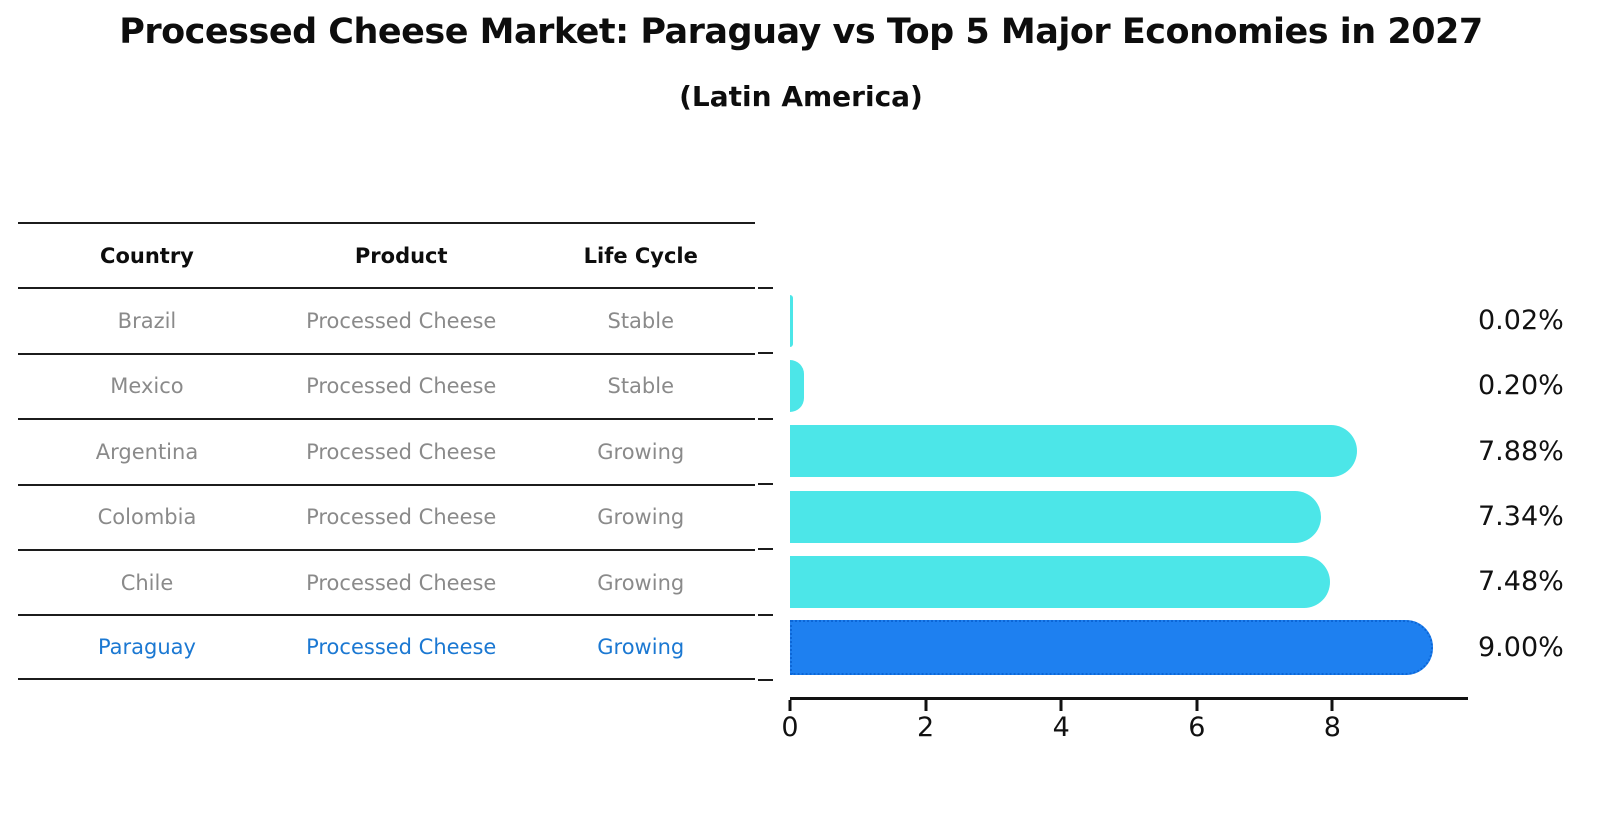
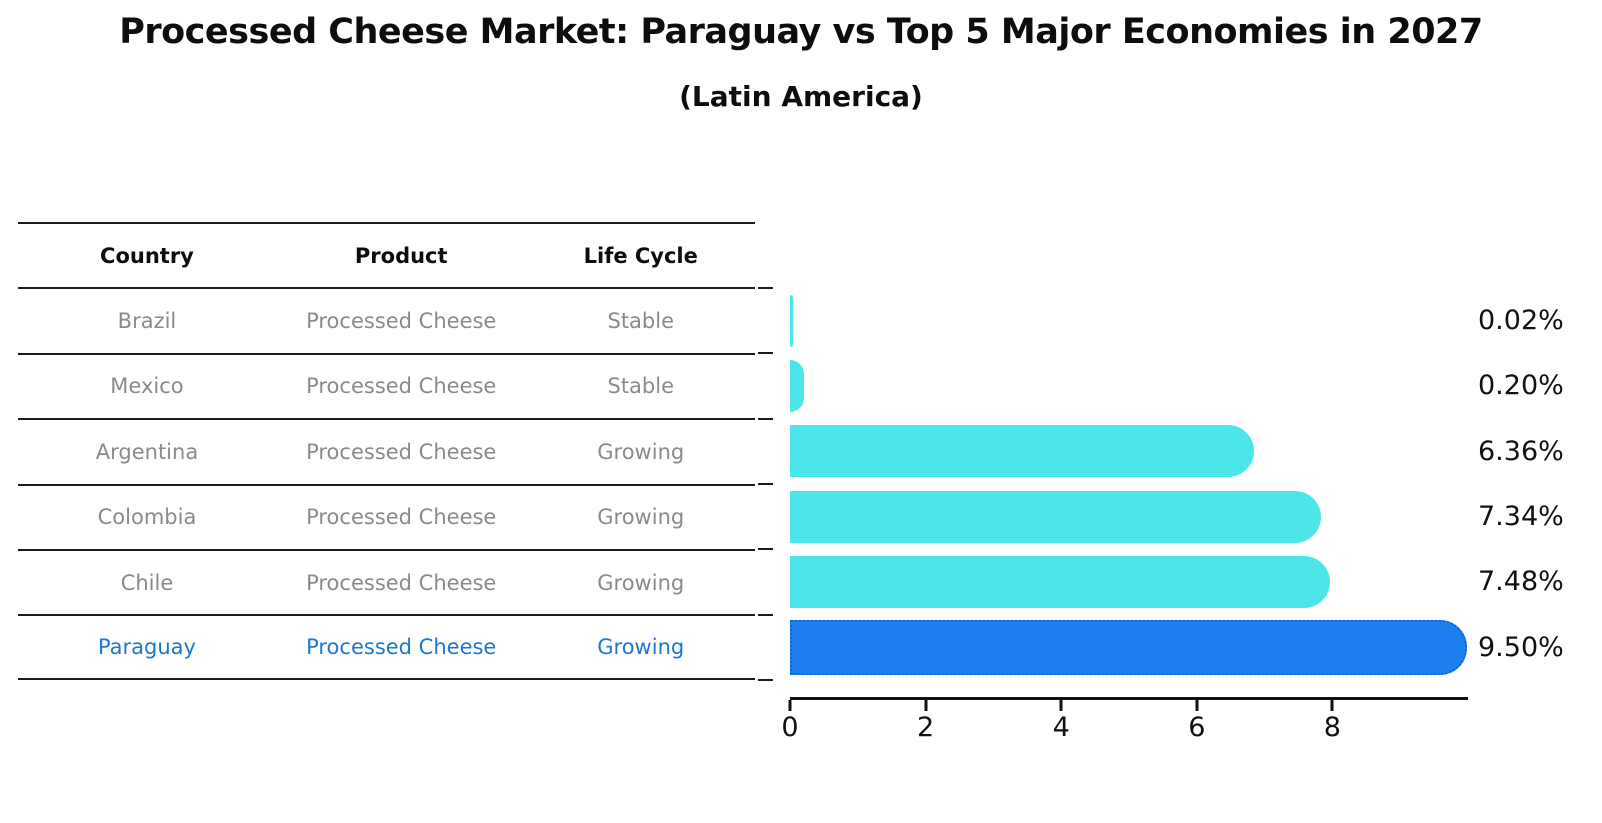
Argentina: 7.88% -> 6.36%
Paraguay: 9.00% -> 9.50%
